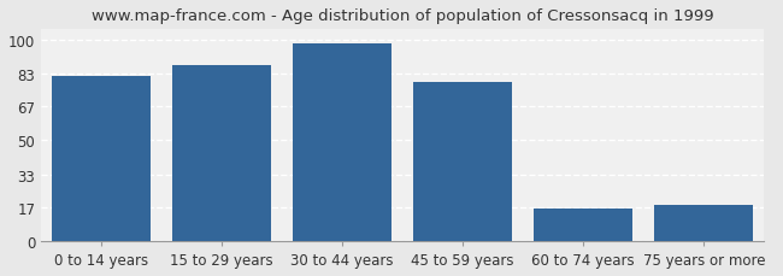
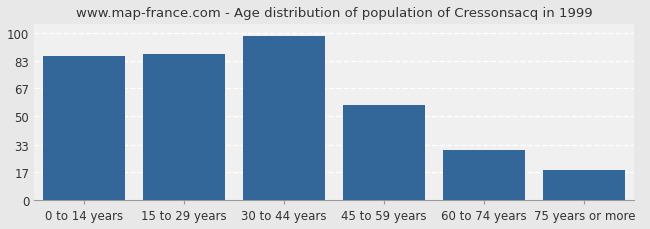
0 to 14 years: 82 -> 86
45 to 59 years: 79 -> 57
60 to 74 years: 16 -> 30
